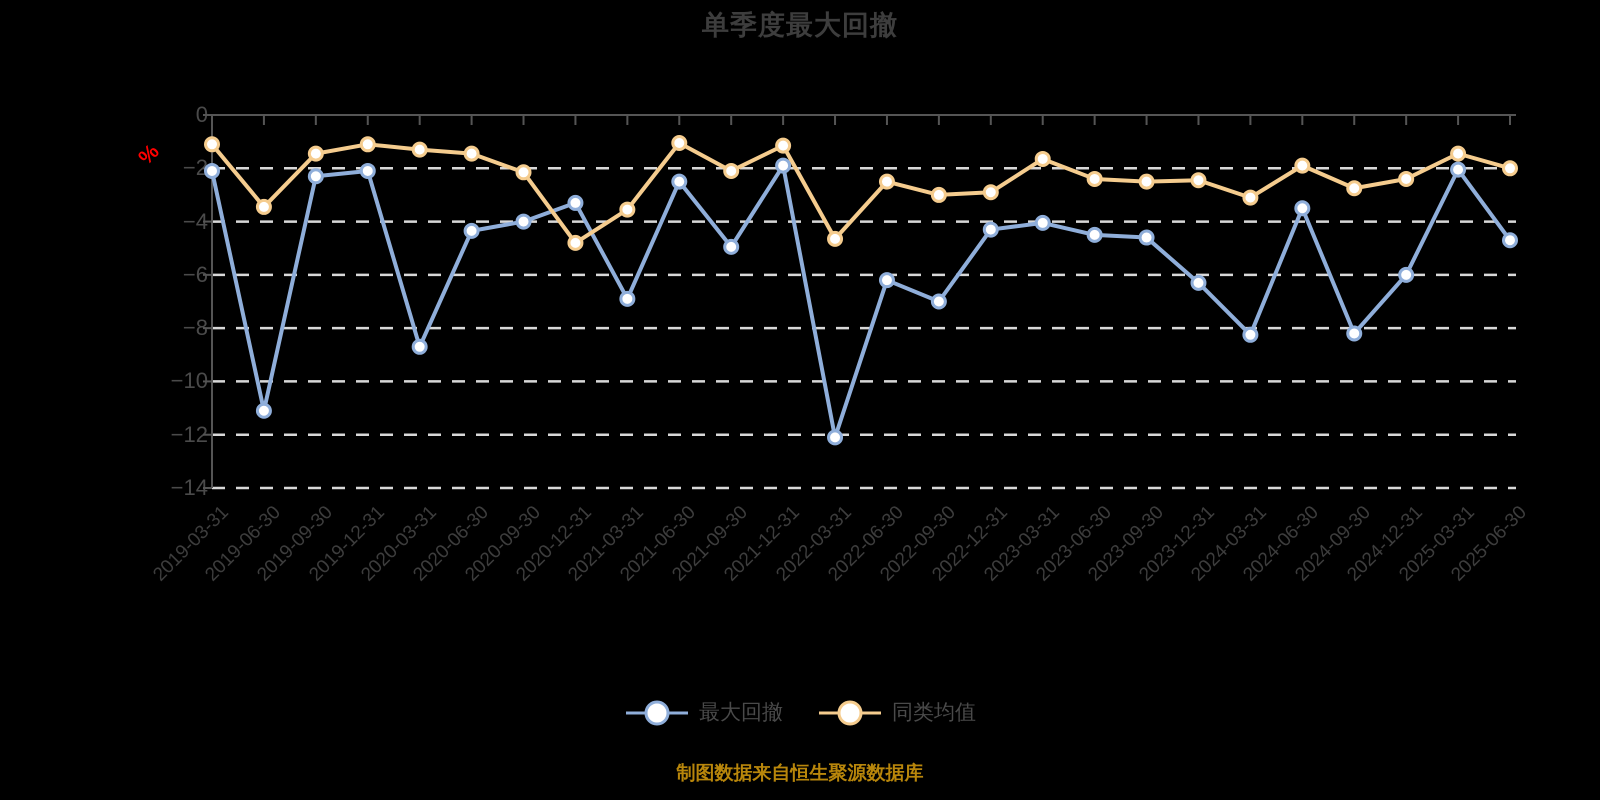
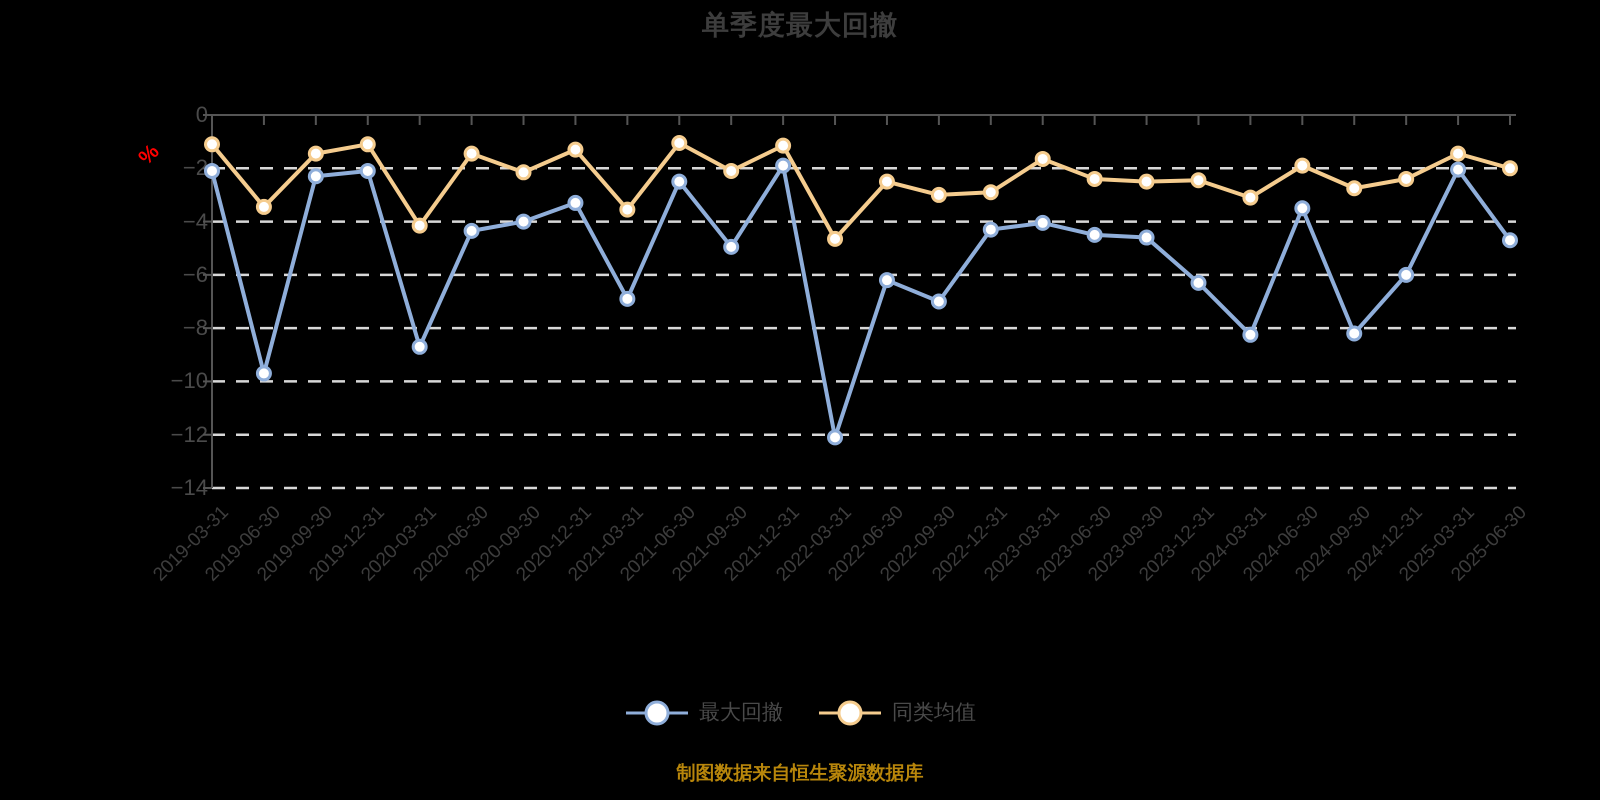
最大回撤/2019-06-30: -11.1 -> -9.7
同类均值/2020-03-31: -1.3 -> -4.2
同类均值/2020-12-31: -4.8 -> -1.3
